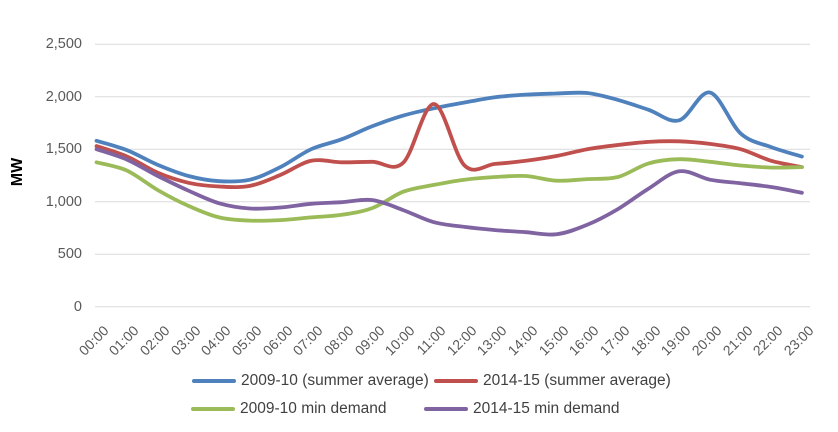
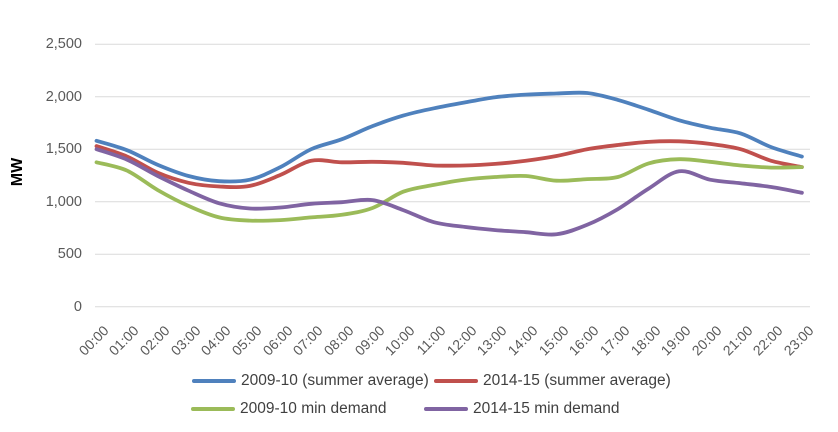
2014-15 (summer average)/11:00: 1930 -> 1340
2009-10 (summer average)/20:00: 2040 -> 1700
